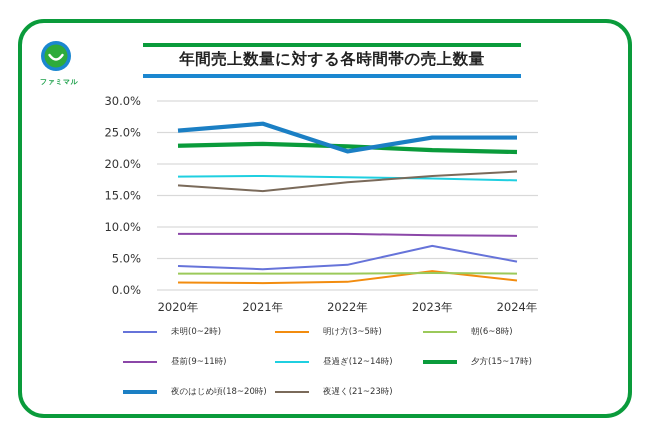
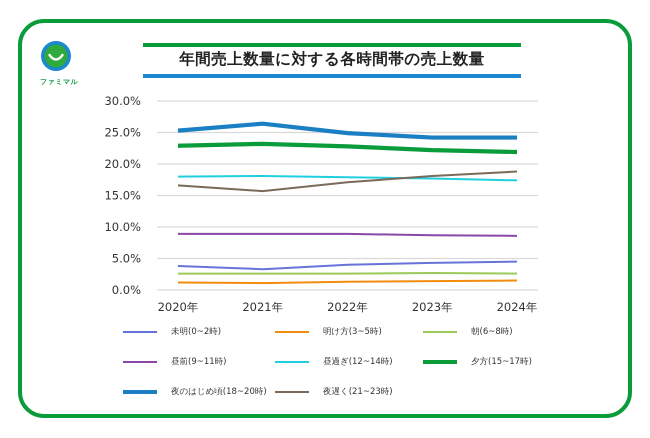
夜のはじめ頃(18~20時)/2022年: 22% -> 25%
未明(0~2時)/2023年: 7% -> 4%
明け方(3~5時)/2023年: 3% -> 1%
